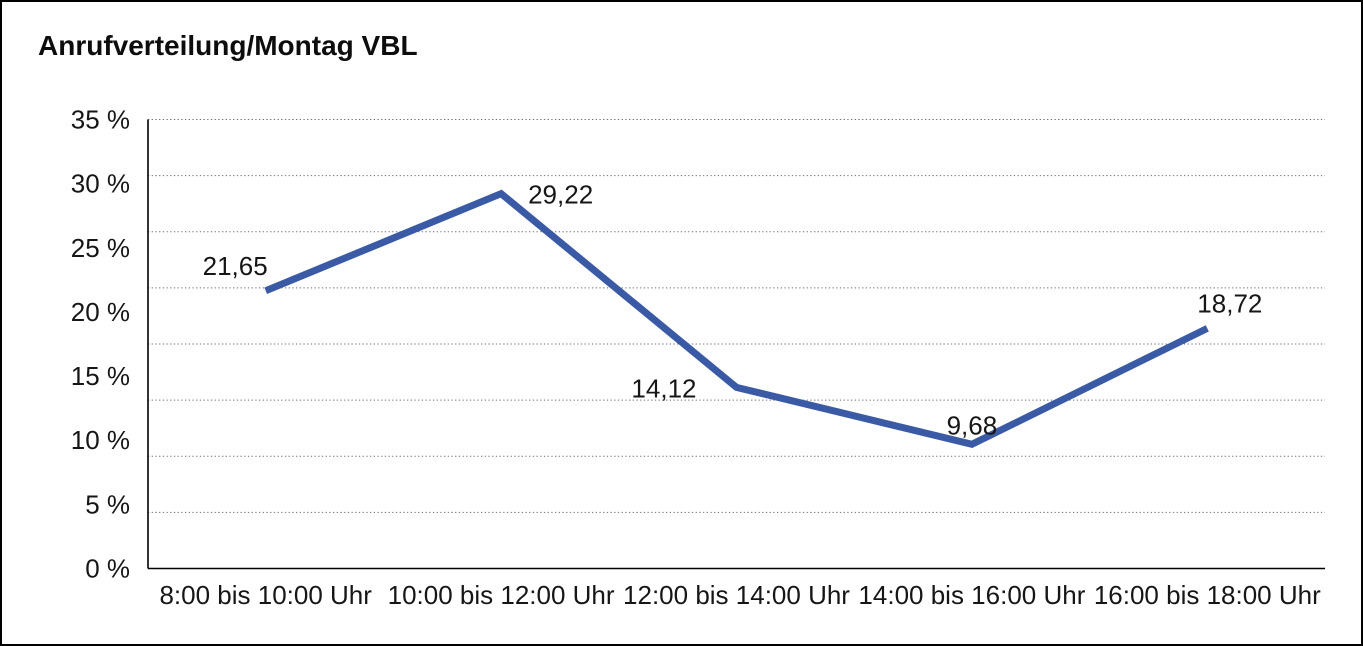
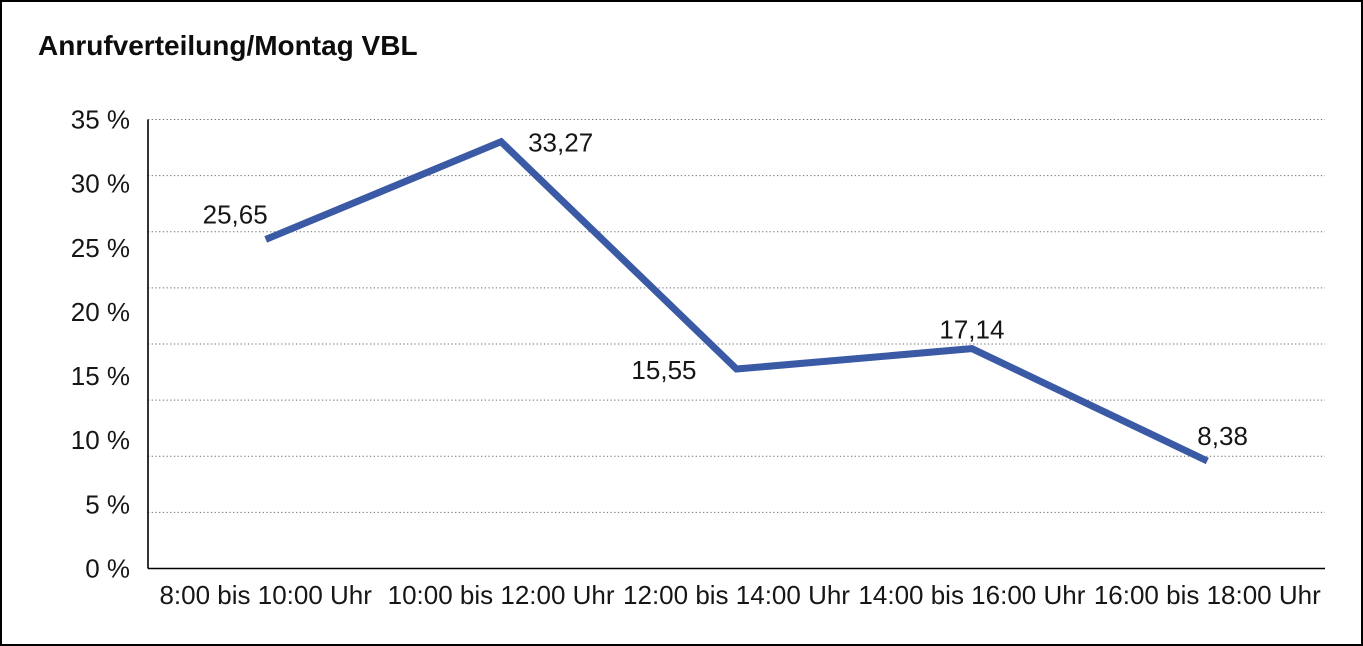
8:00 bis 10:00 Uhr: 21,65 -> 25,65
10:00 bis 12:00 Uhr: 29,22 -> 33,27
12:00 bis 14:00 Uhr: 14,12 -> 15,55
14:00 bis 16:00 Uhr: 9,68 -> 17,14
16:00 bis 18:00 Uhr: 18,72 -> 8,38
